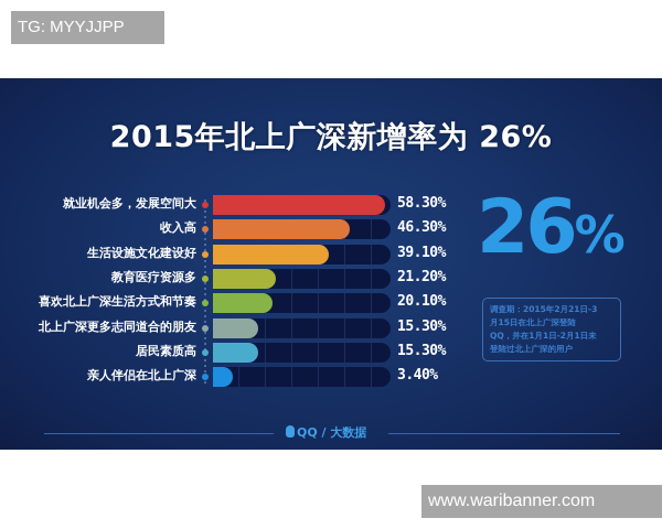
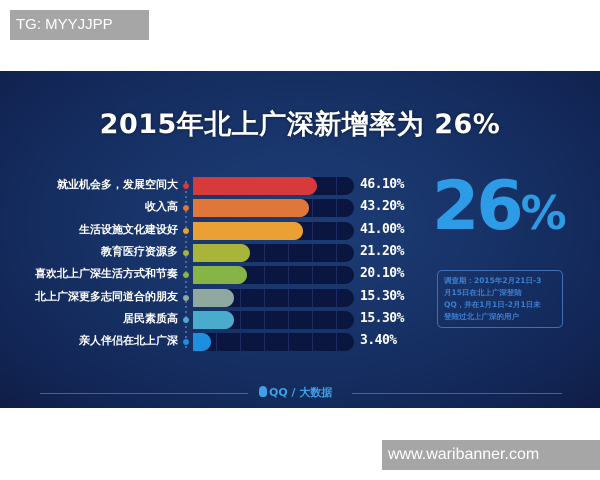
就业机会多，发展空间大: 58.30% -> 46.10%
收入高: 46.30% -> 43.20%
生活设施文化建设好: 39.10% -> 41.00%
